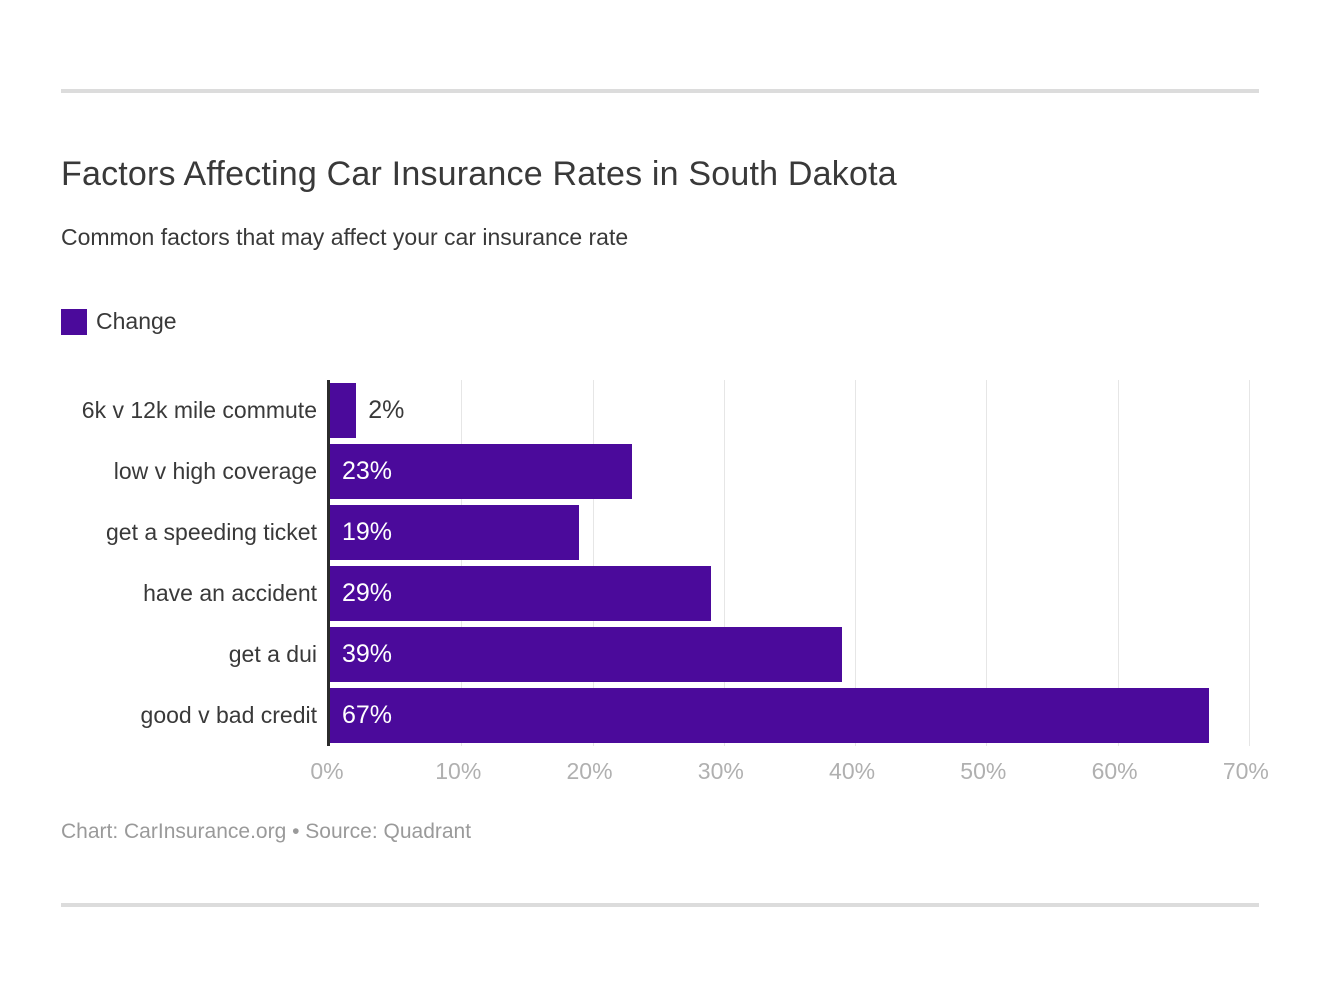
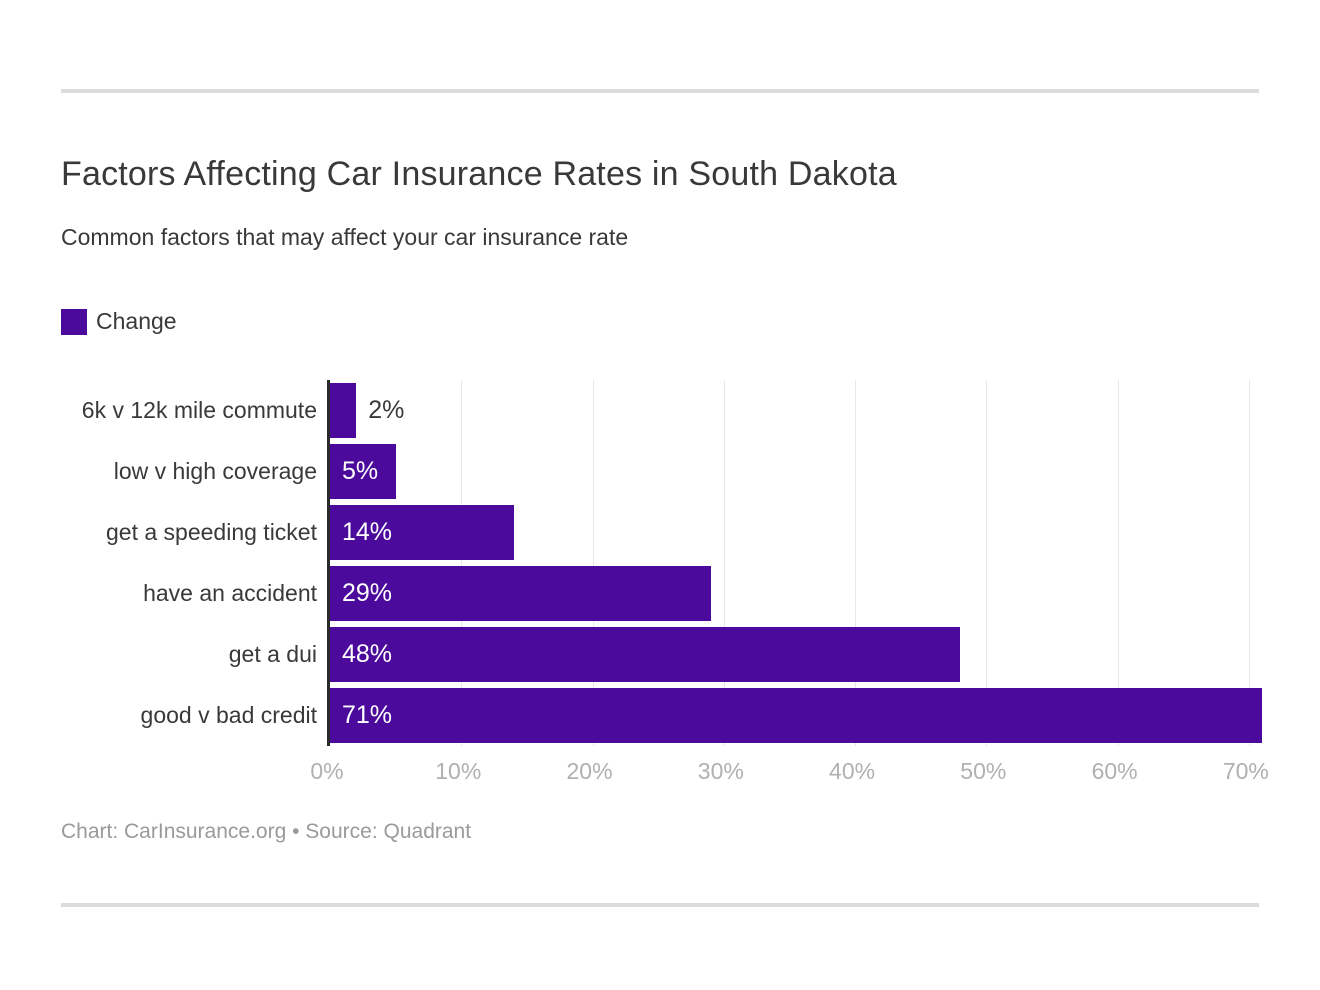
low v high coverage: 23% -> 5%
get a speeding ticket: 19% -> 14%
get a dui: 39% -> 48%
good v bad credit: 67% -> 71%
